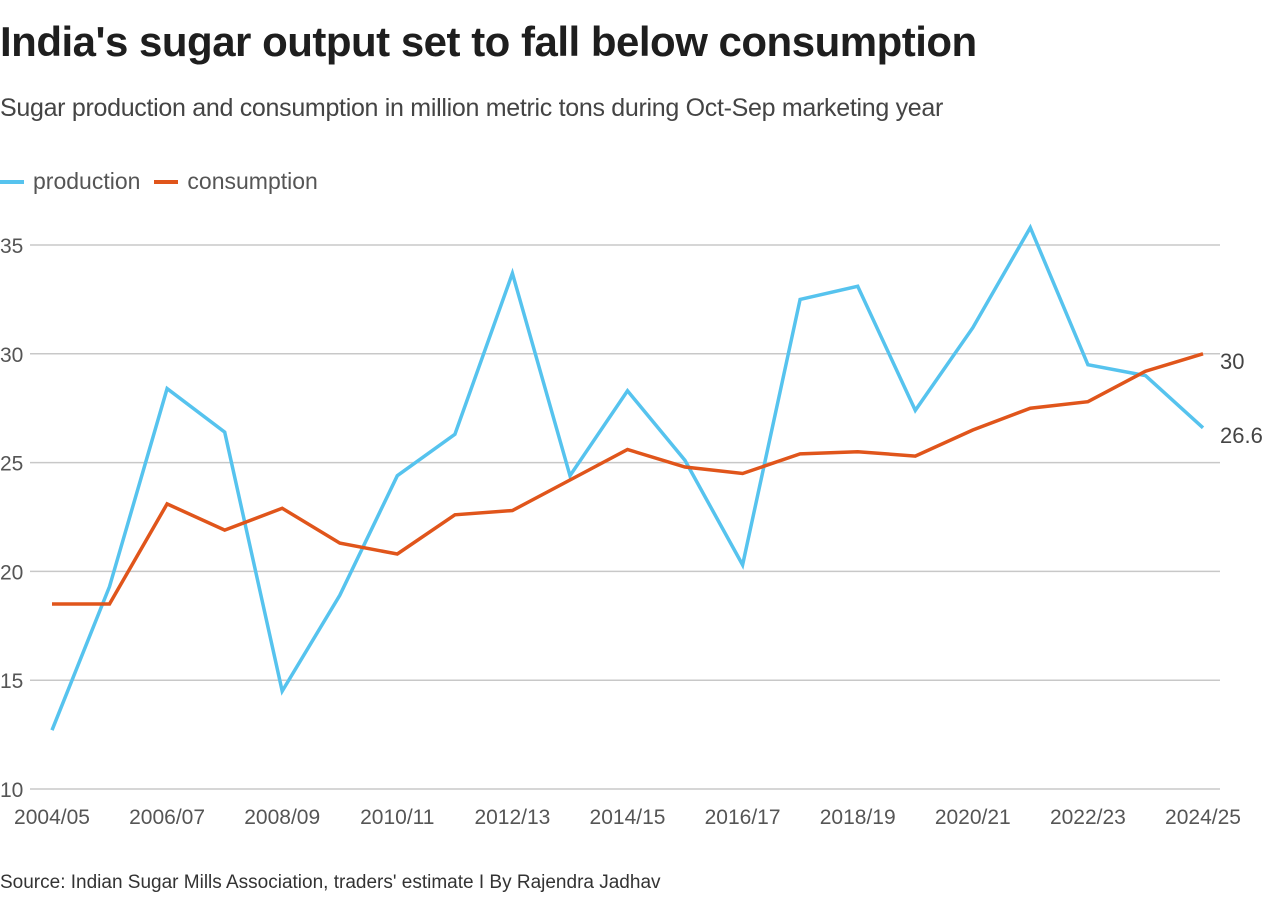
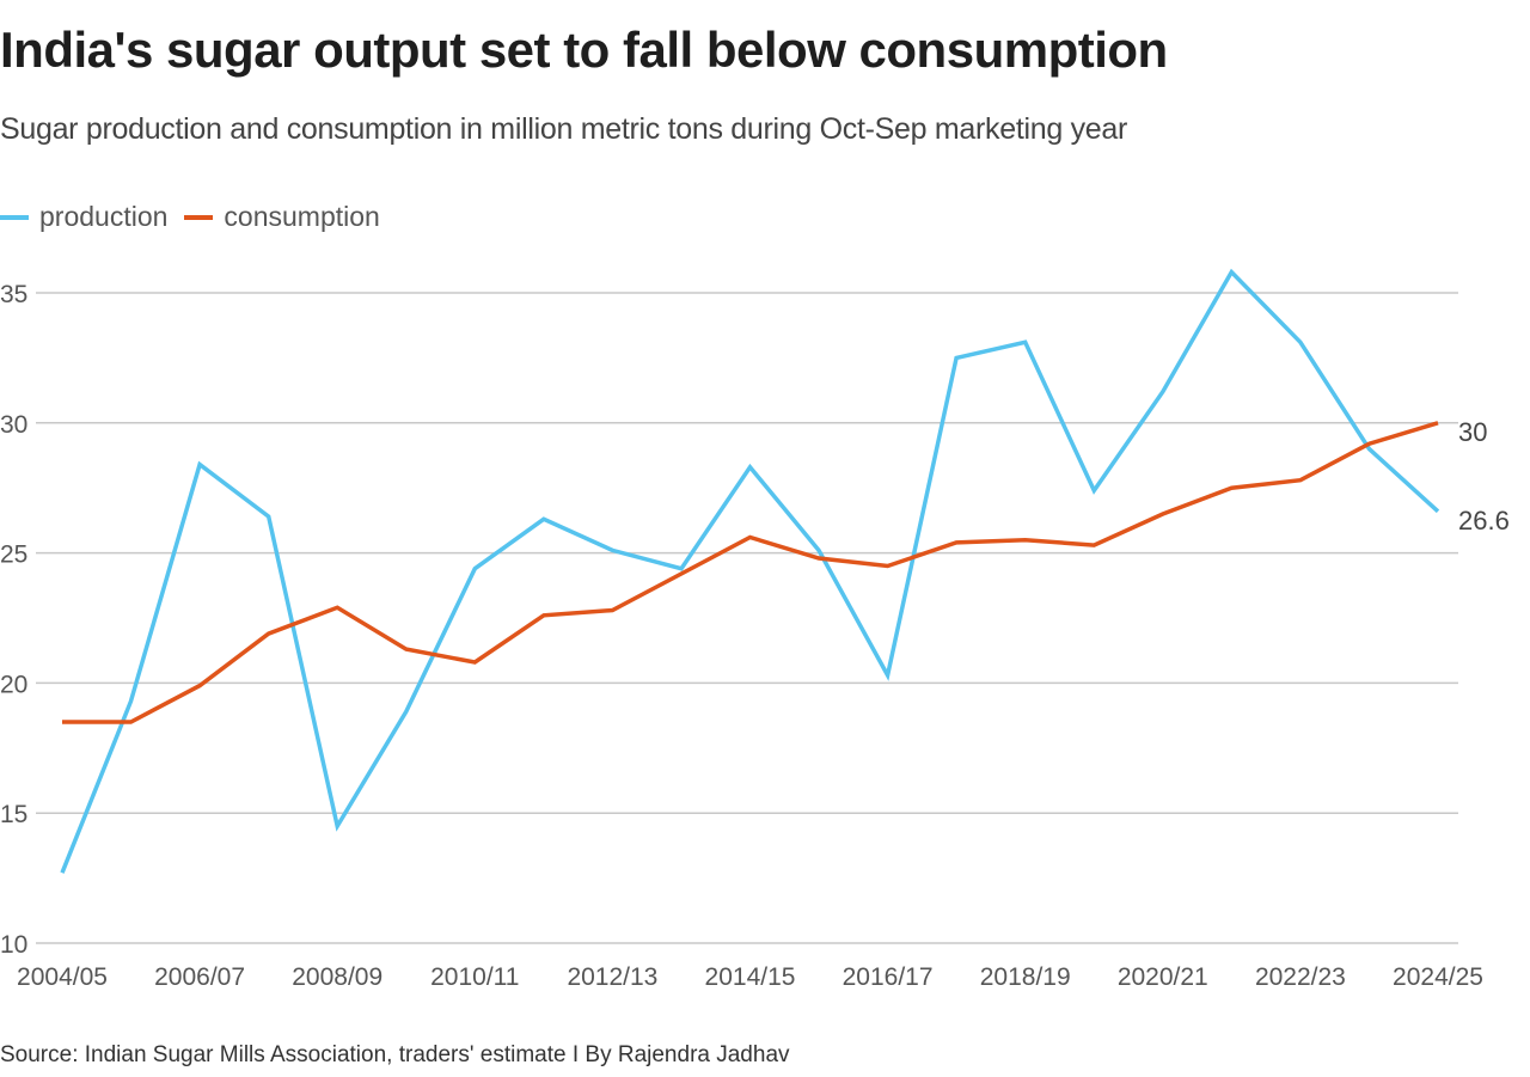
consumption/2006/07: 23.1 -> 19.9
production/2012/13: 33.7 -> 25.1
production/2022/23: 29.5 -> 33.1
